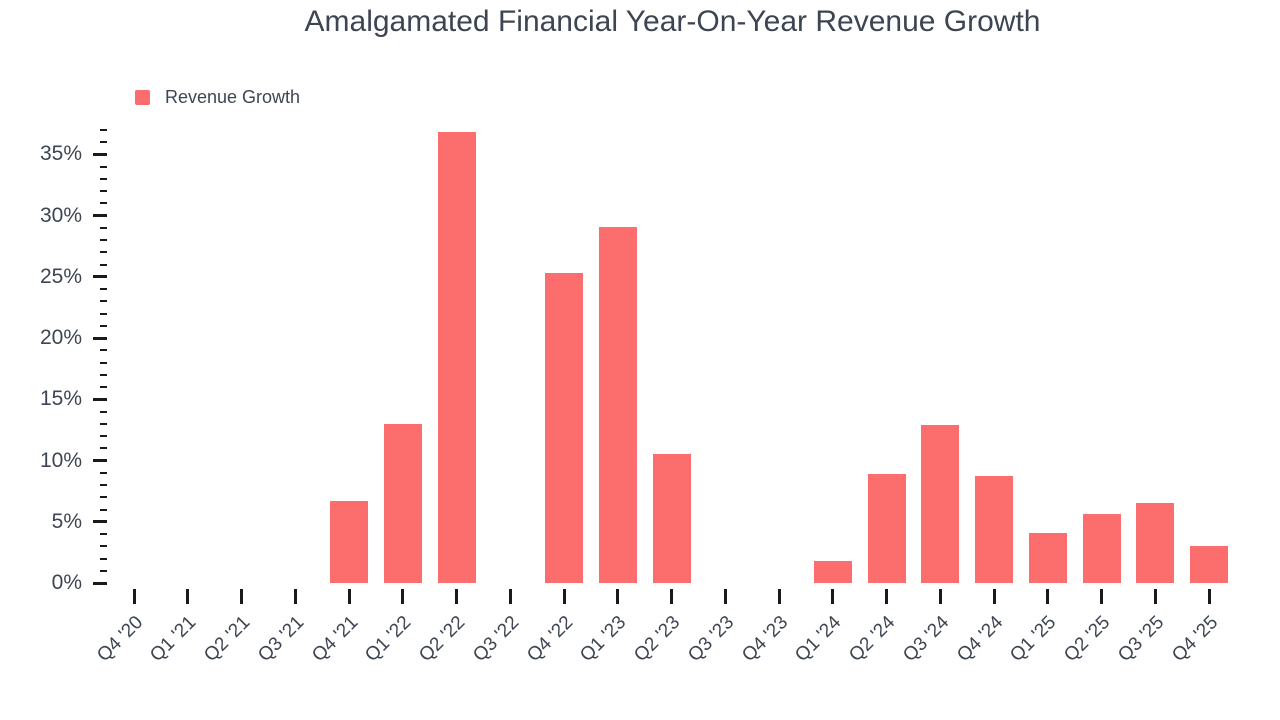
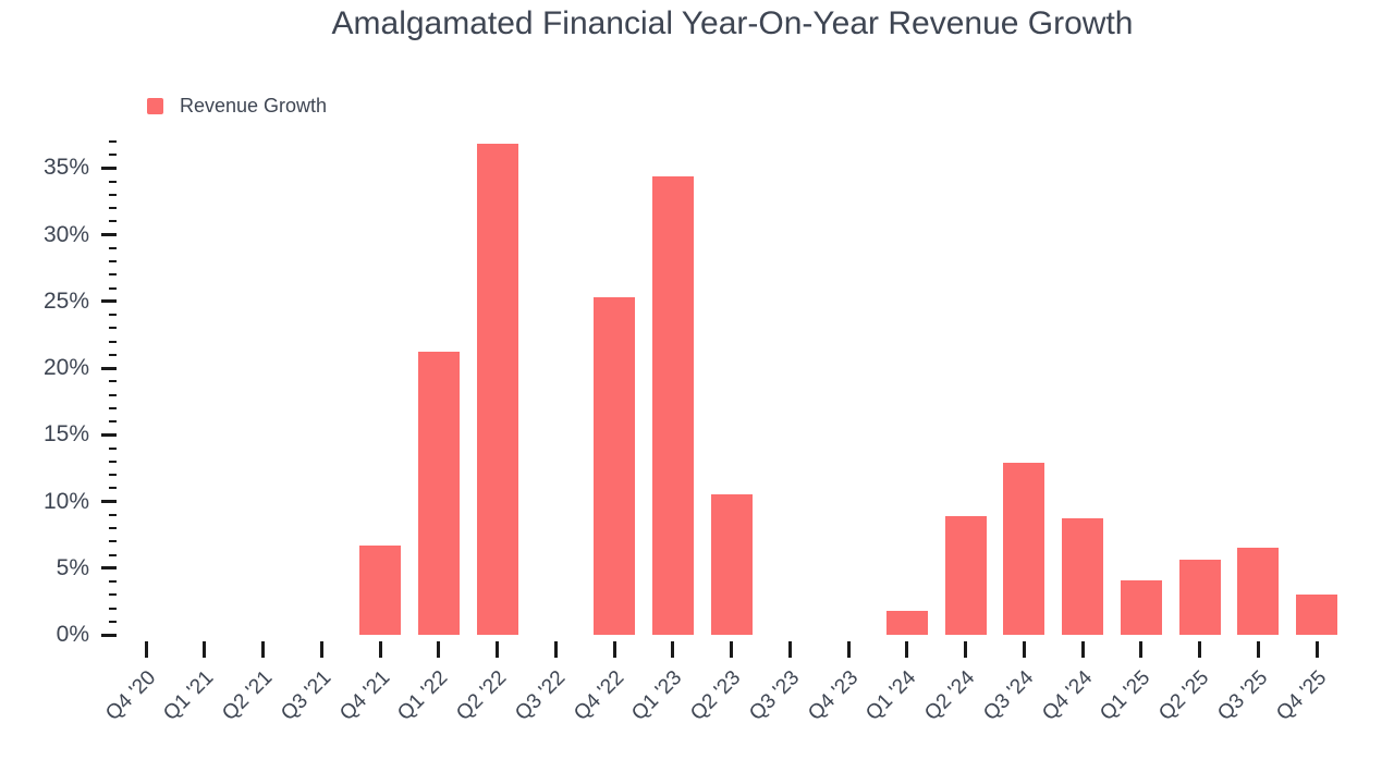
Q1 '22: 13.0% -> 21.2%
Q1 '23: 29.1% -> 34.4%
